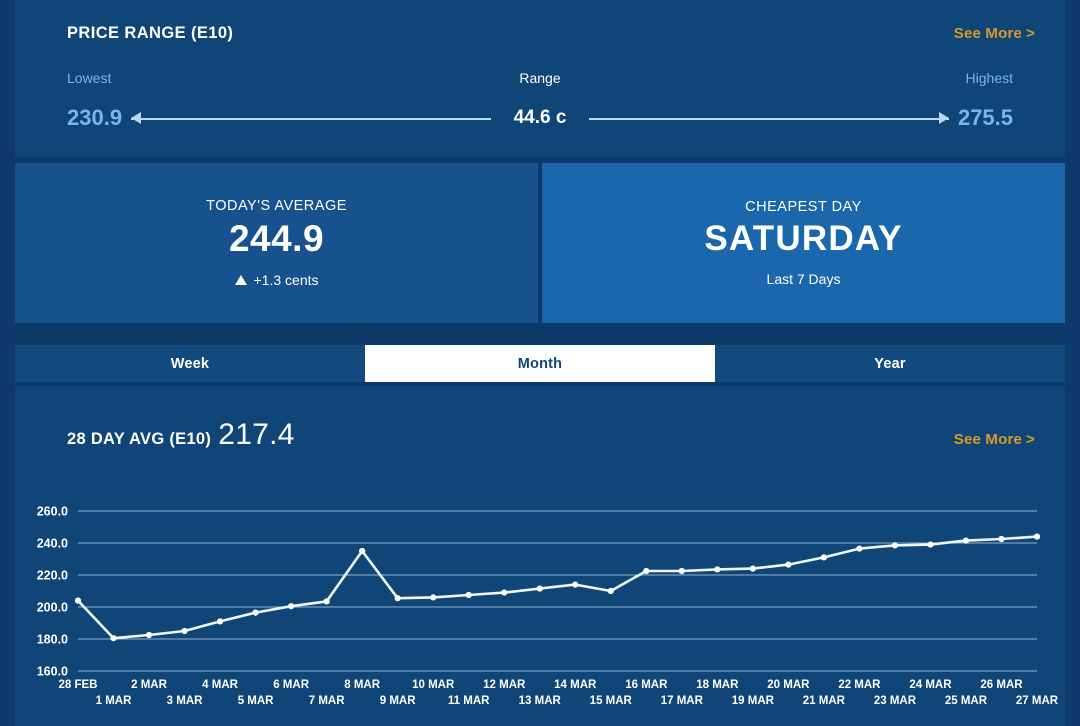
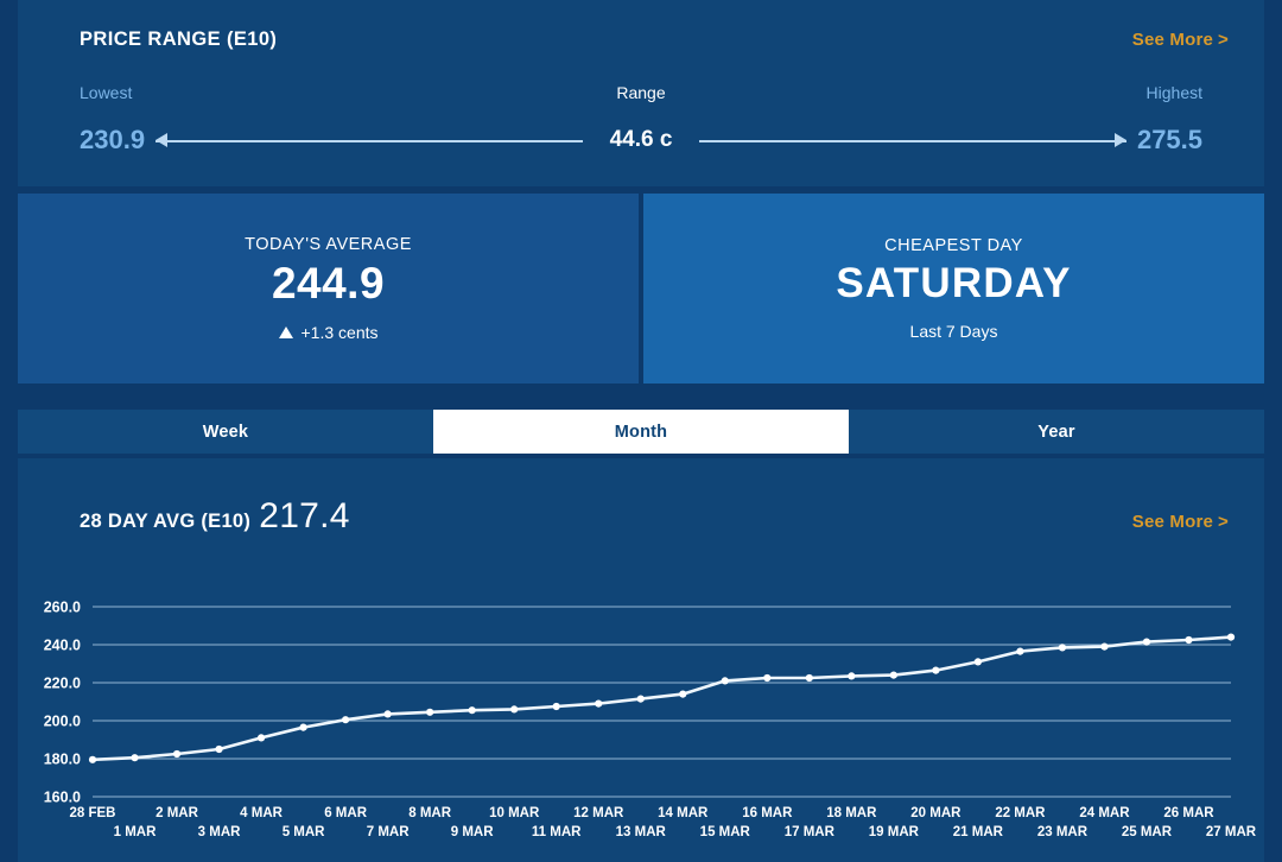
28 FEB: 204 -> 180
8 MAR: 235 -> 204
15 MAR: 210 -> 221
